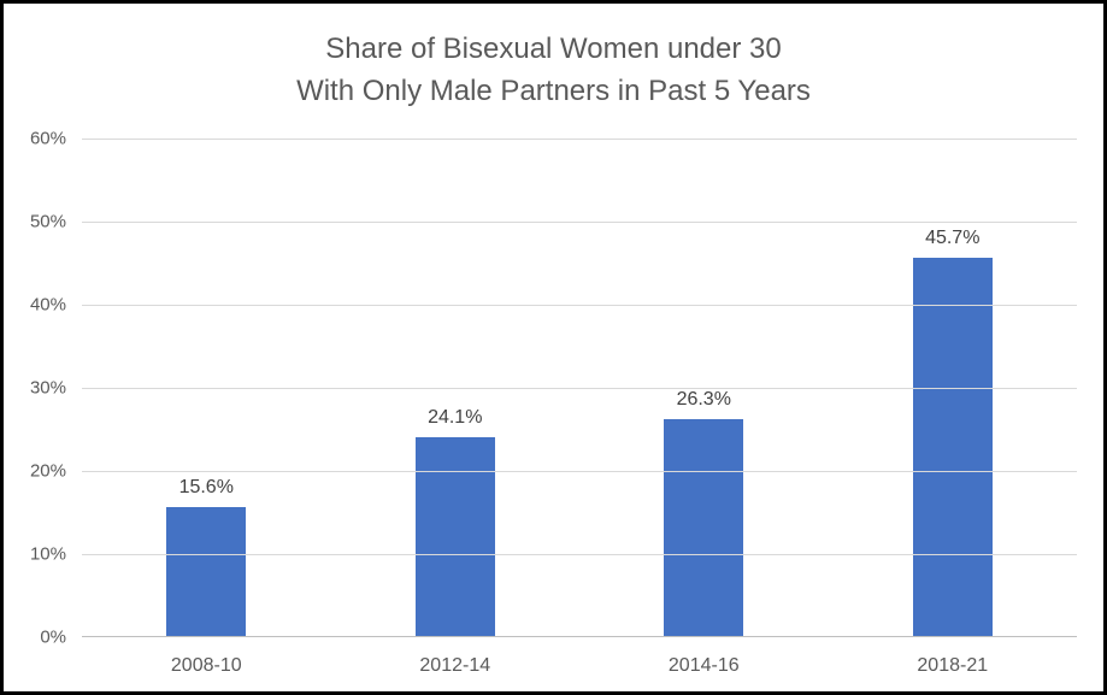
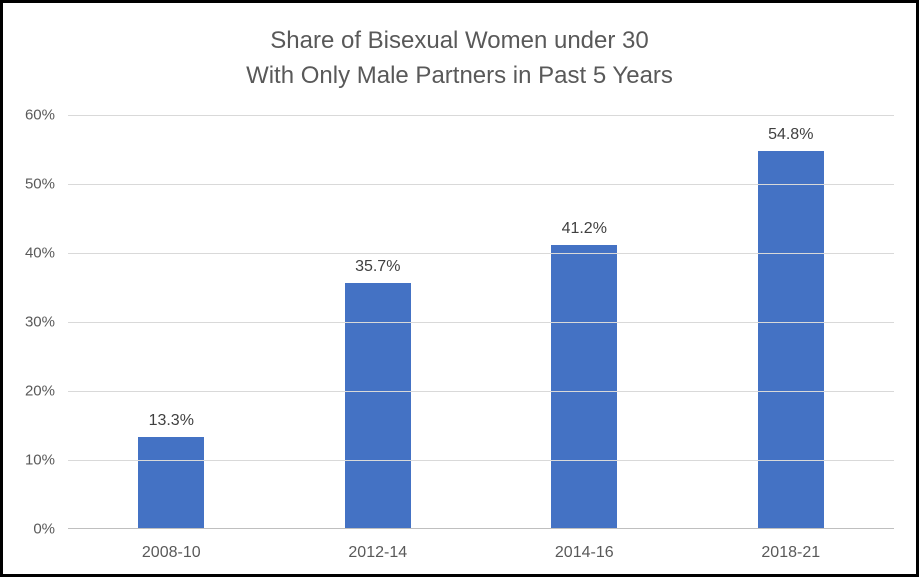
2008-10: 15.6% -> 13.3%
2012-14: 24.1% -> 35.7%
2014-16: 26.3% -> 41.2%
2018-21: 45.7% -> 54.8%
